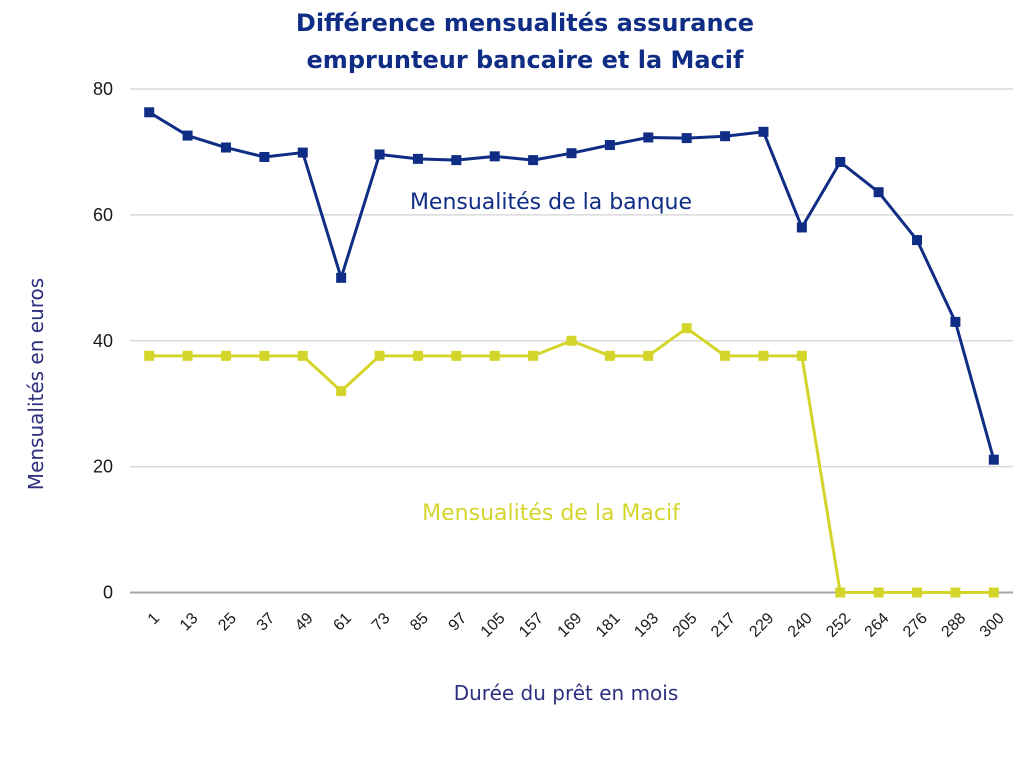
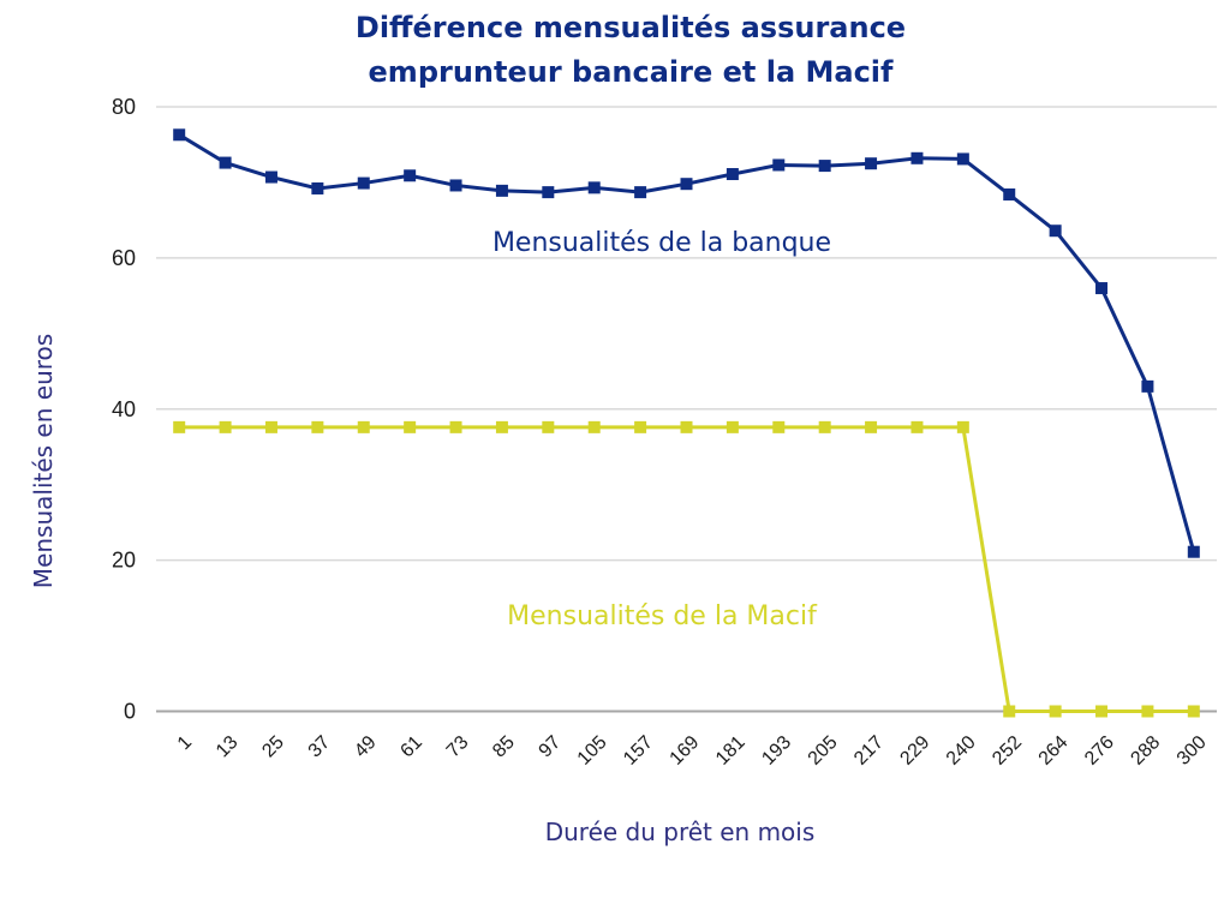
Mensualités de la banque/61: 50 -> 71
Mensualités de la Macif/61: 32 -> 38
Mensualités de la Macif/169: 40 -> 38
Mensualités de la Macif/205: 42 -> 38
Mensualités de la banque/240: 58 -> 73
